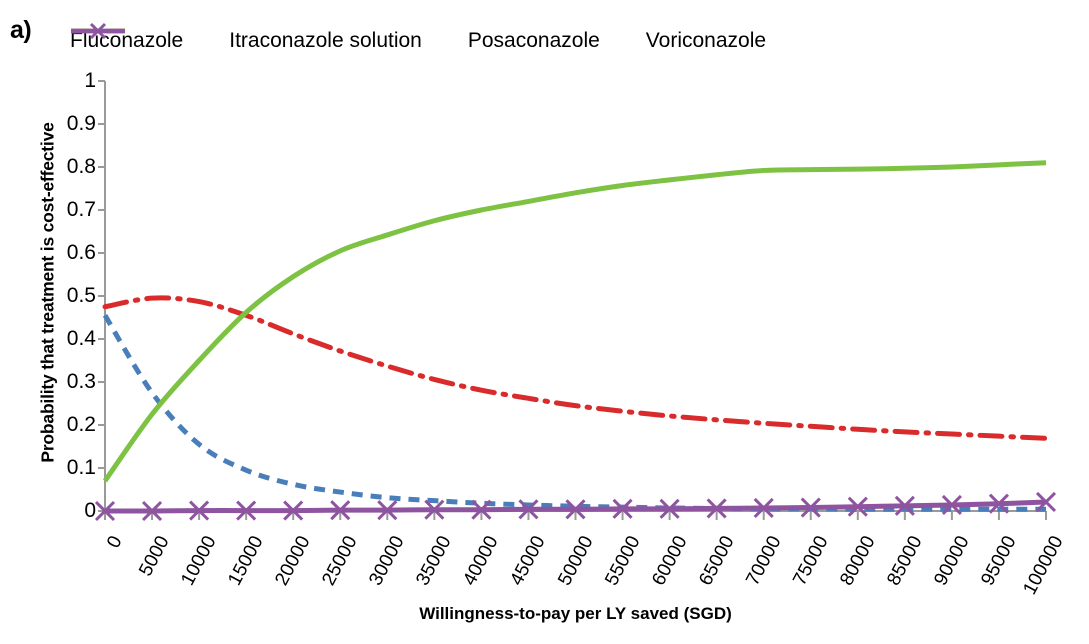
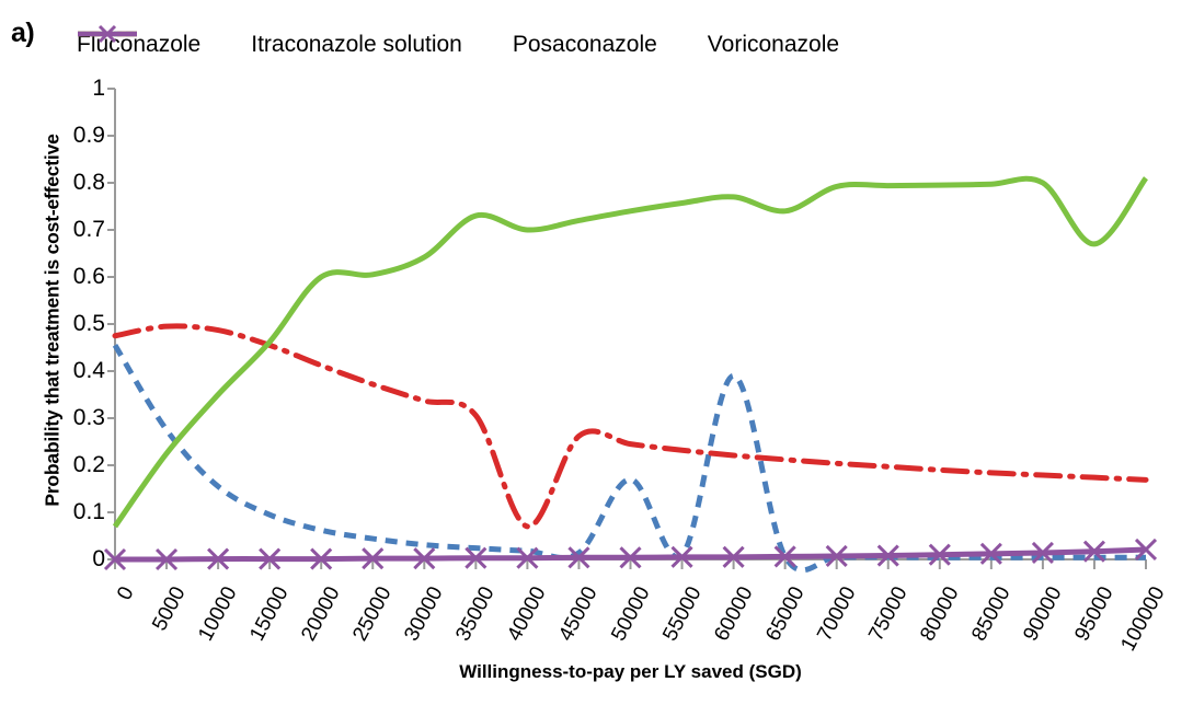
Posaconazole/20000: 0.55 -> 0.60
Posaconazole/35000: 0.68 -> 0.73
Itraconazole solution/40000: 0.28 -> 0.07
Fluconazole/50000: 0.01 -> 0.17
Fluconazole/60000: 0.01 -> 0.39
Posaconazole/65000: 0.78 -> 0.74
Posaconazole/95000: 0.81 -> 0.67
